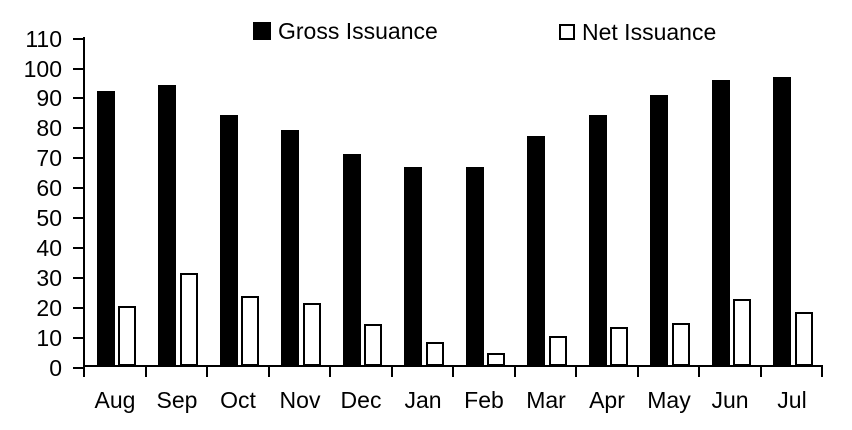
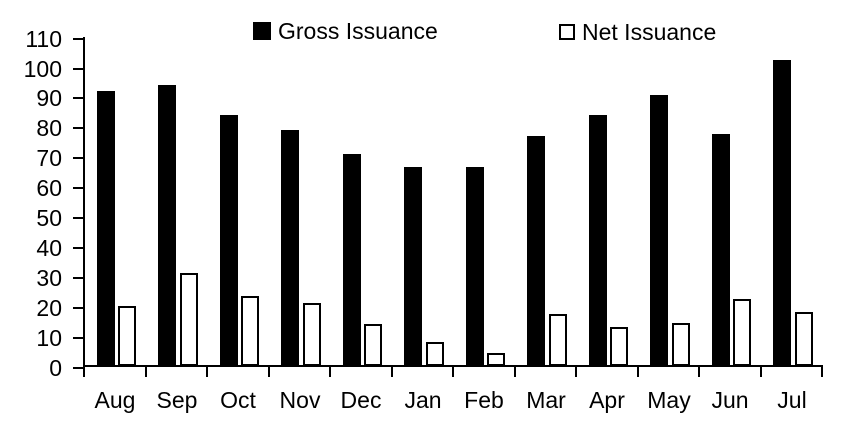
Net Issuance/Mar: 10 -> 18
Gross Issuance/Jun: 96 -> 78
Gross Issuance/Jul: 97 -> 103
